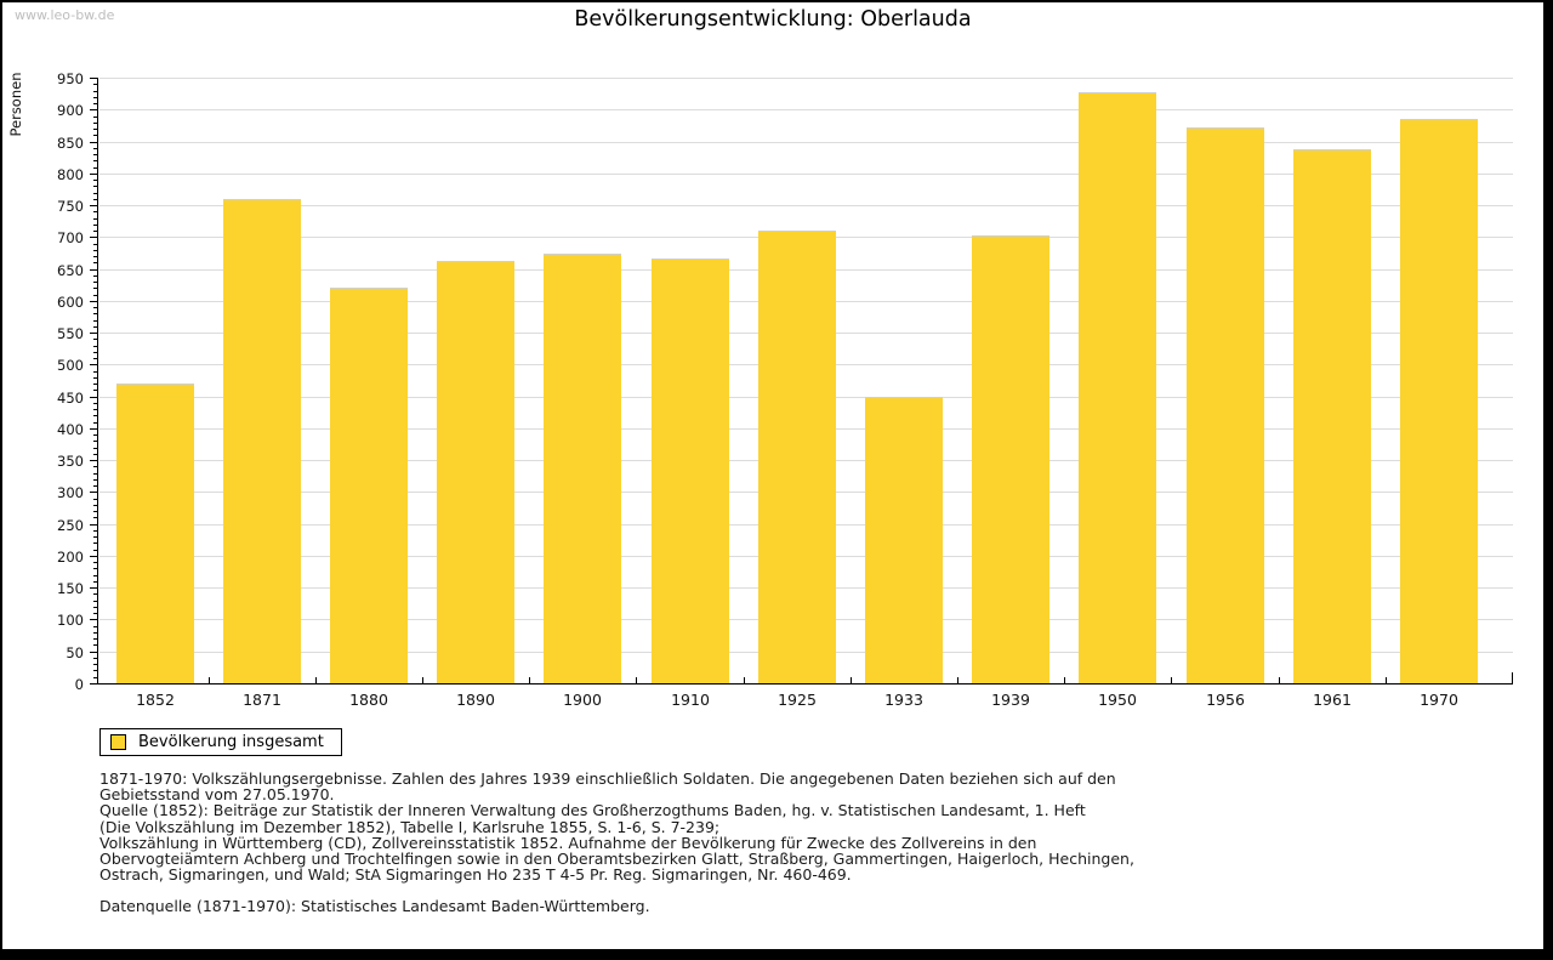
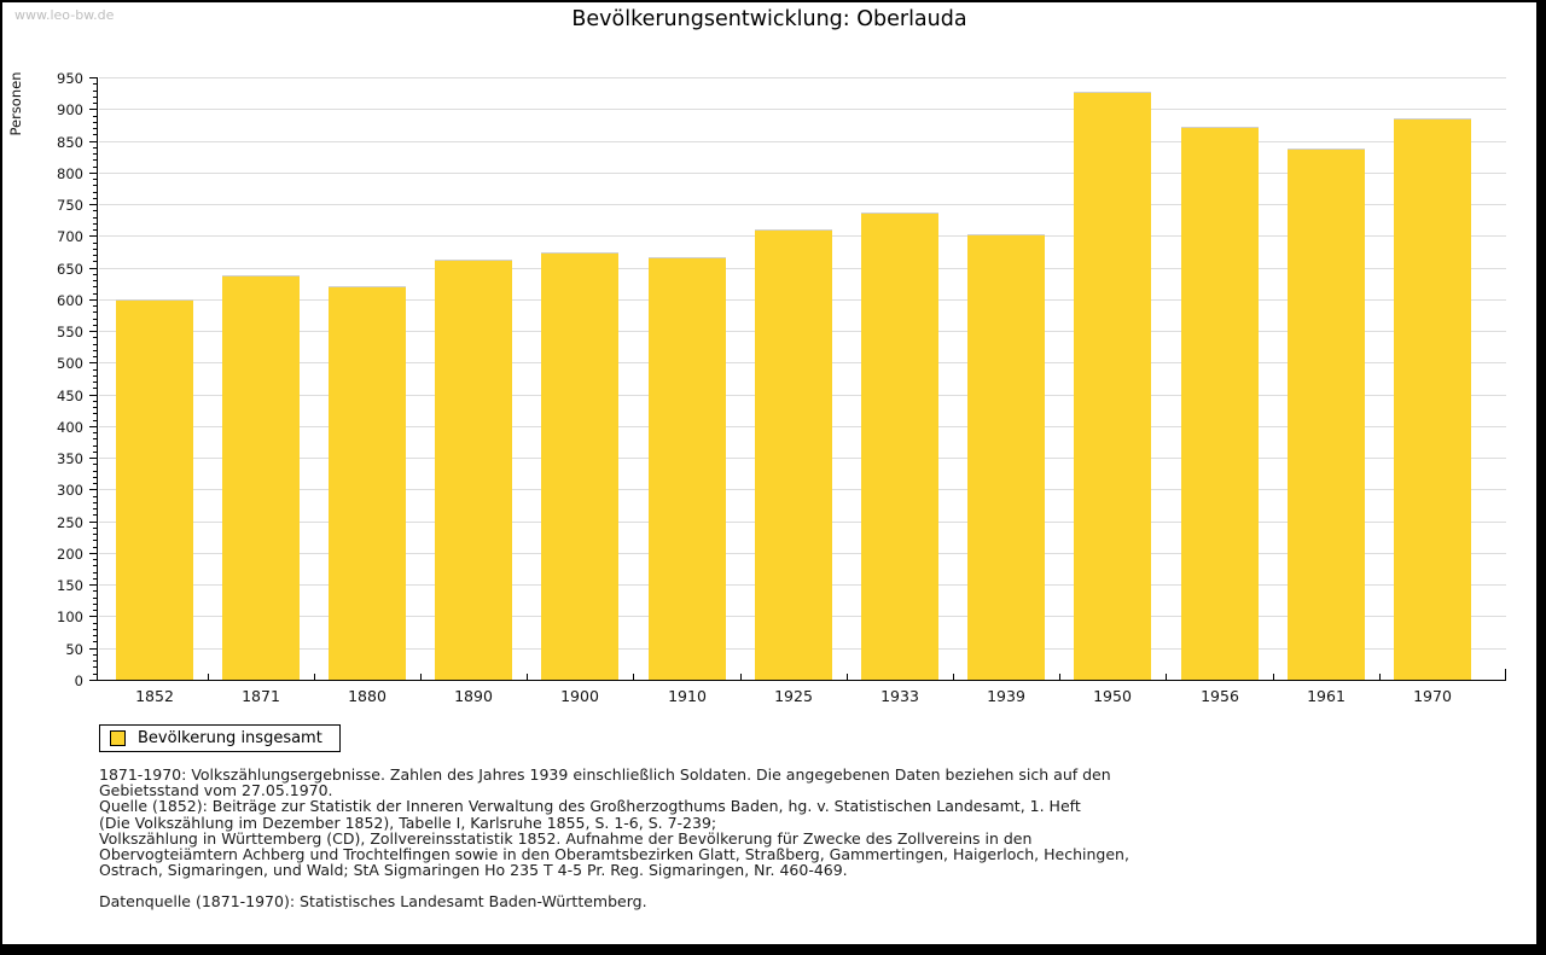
1852: 470 -> 600
1871: 760 -> 640
1933: 450 -> 740
